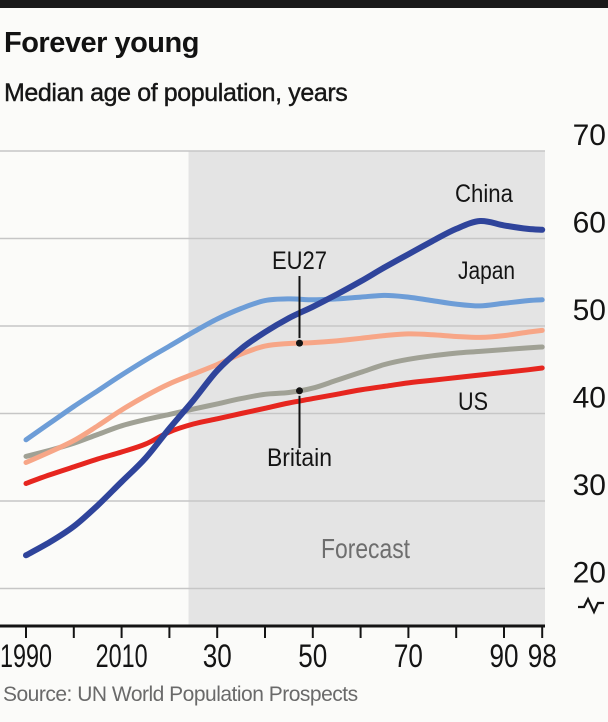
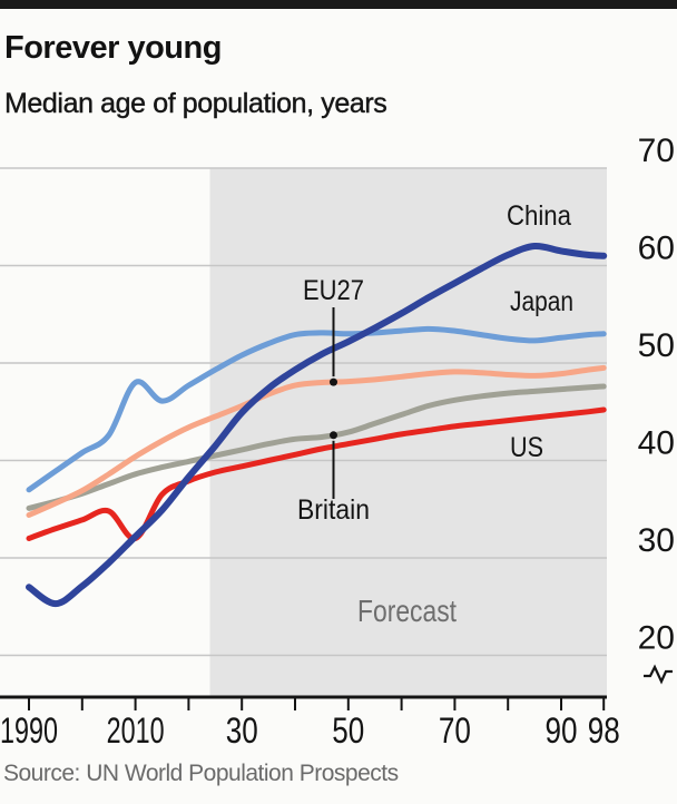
China/1990: 24 -> 27
US/2010: 36 -> 32
Japan/2010: 44 -> 48
